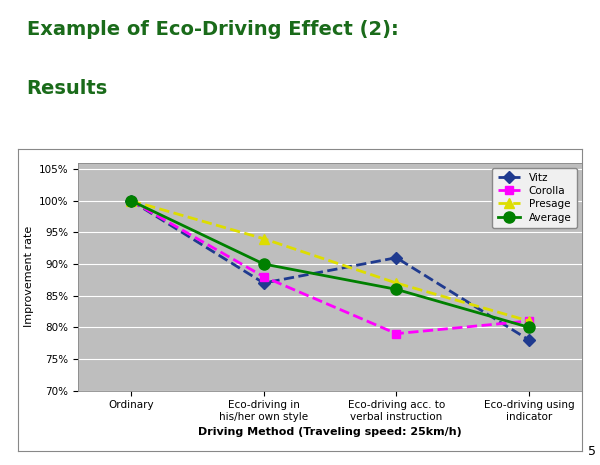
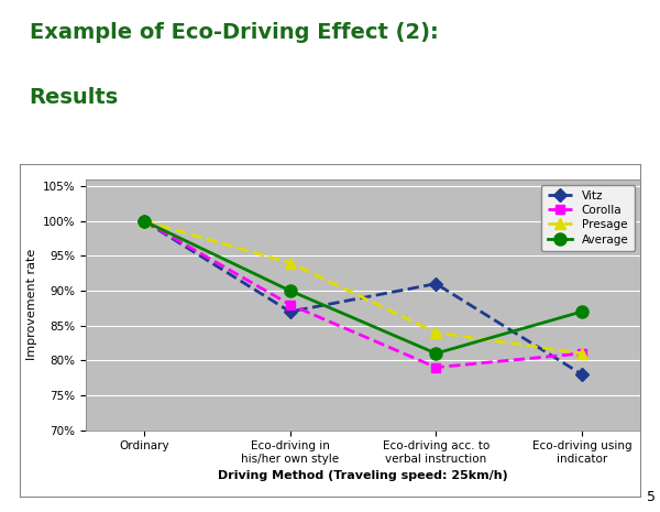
Presage/Eco-driving acc. to verbal instruction: 87% -> 84%
Average/Eco-driving acc. to verbal instruction: 86% -> 81%
Average/Eco-driving using indicator: 80% -> 87%
